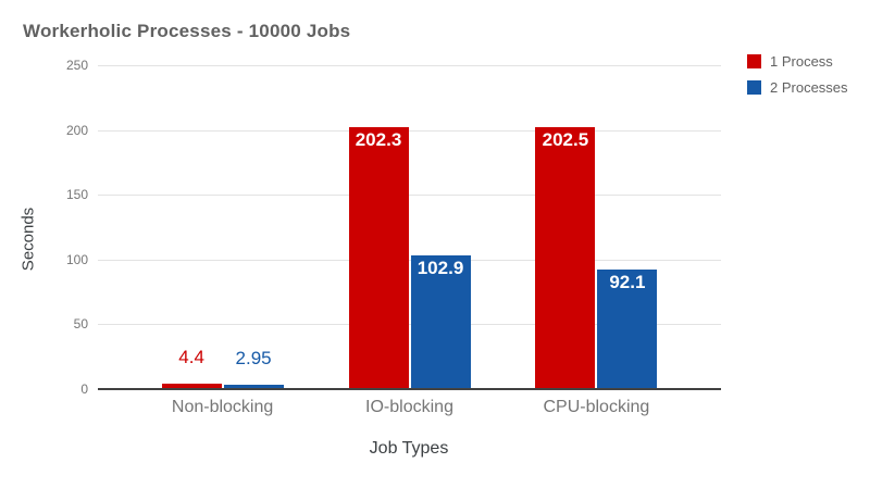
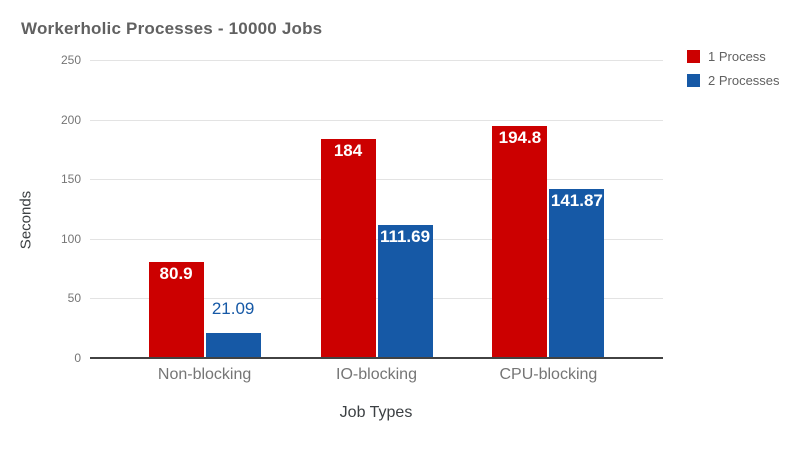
1 Process/Non-blocking: 4.4 -> 80.9
2 Processes/Non-blocking: 2.95 -> 21.09
1 Process/IO-blocking: 202.3 -> 184
2 Processes/IO-blocking: 102.9 -> 111.69
1 Process/CPU-blocking: 202.5 -> 194.8
2 Processes/CPU-blocking: 92.1 -> 141.87
